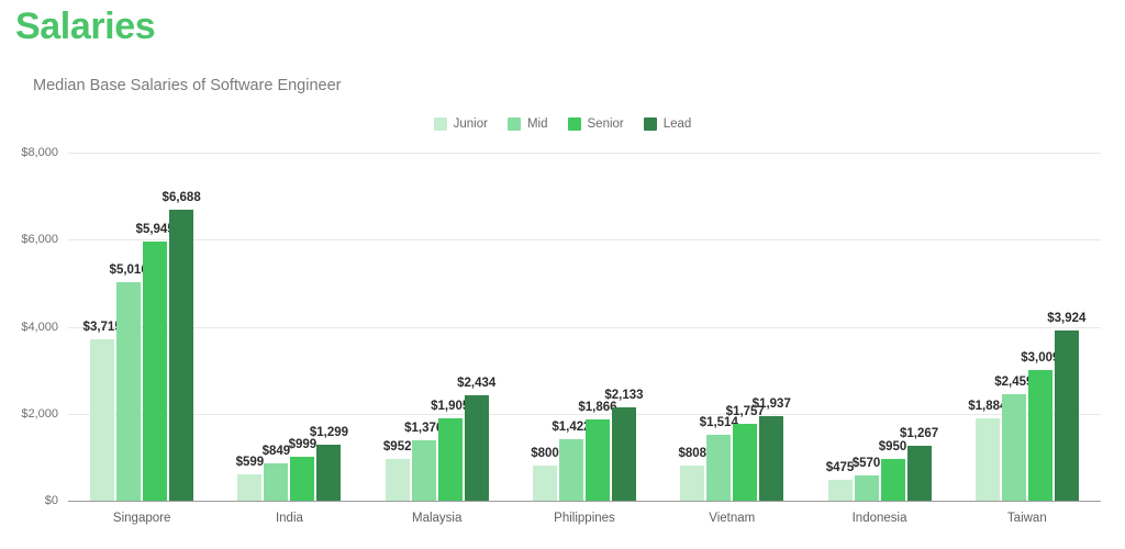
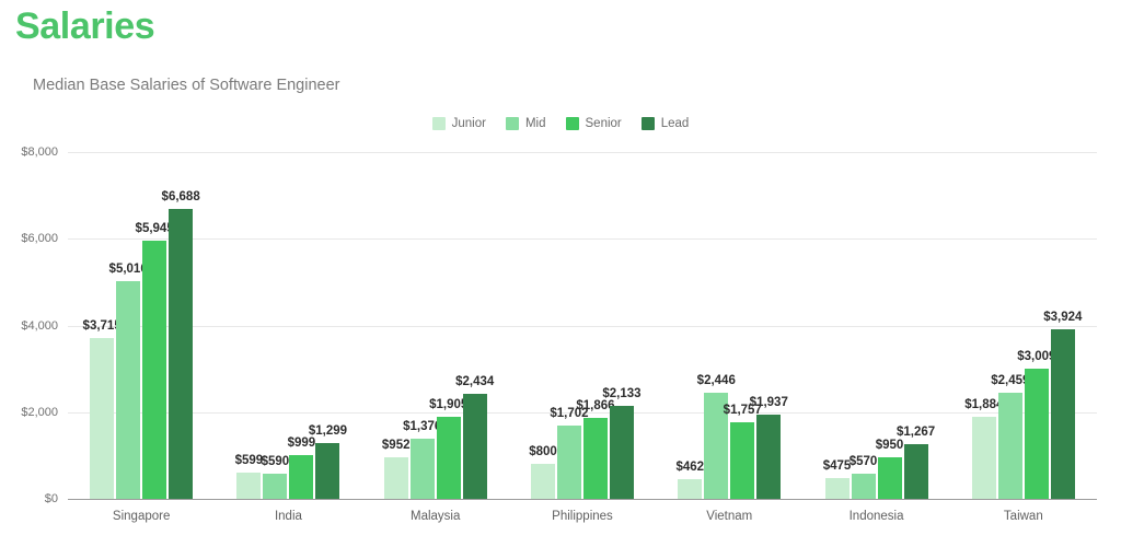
Mid/India: $849 -> $590
Mid/Philippines: $1,422 -> $1,702
Junior/Vietnam: $808 -> $462
Mid/Vietnam: $1,514 -> $2,446
